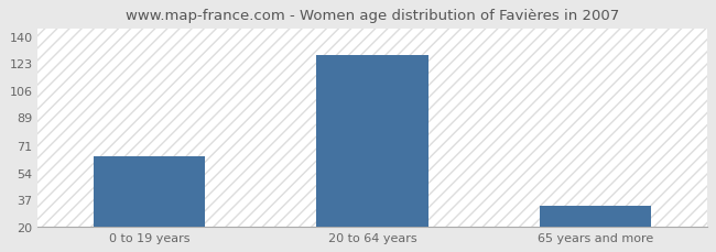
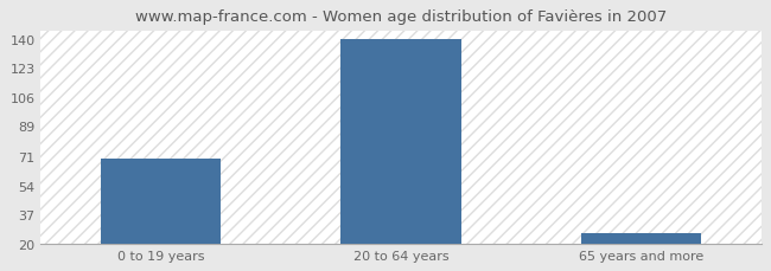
0 to 19 years: 64 -> 70
20 to 64 years: 128 -> 140
65 years and more: 33 -> 26
